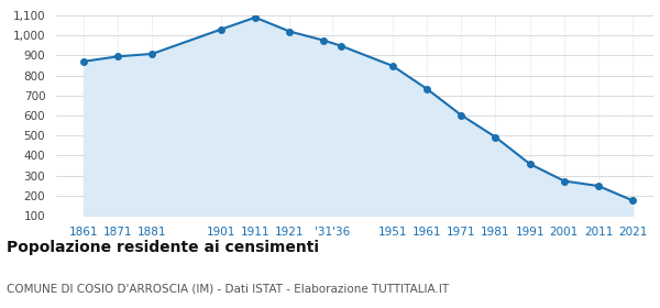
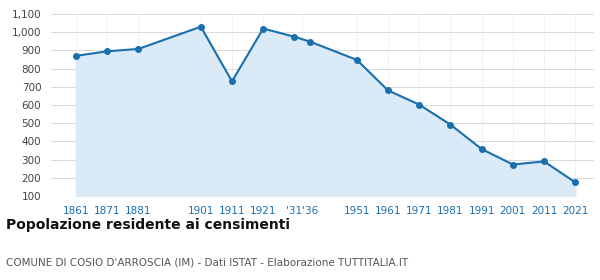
1911: 1,090 -> 730
1961: 730 -> 680
2011: 250 -> 290
